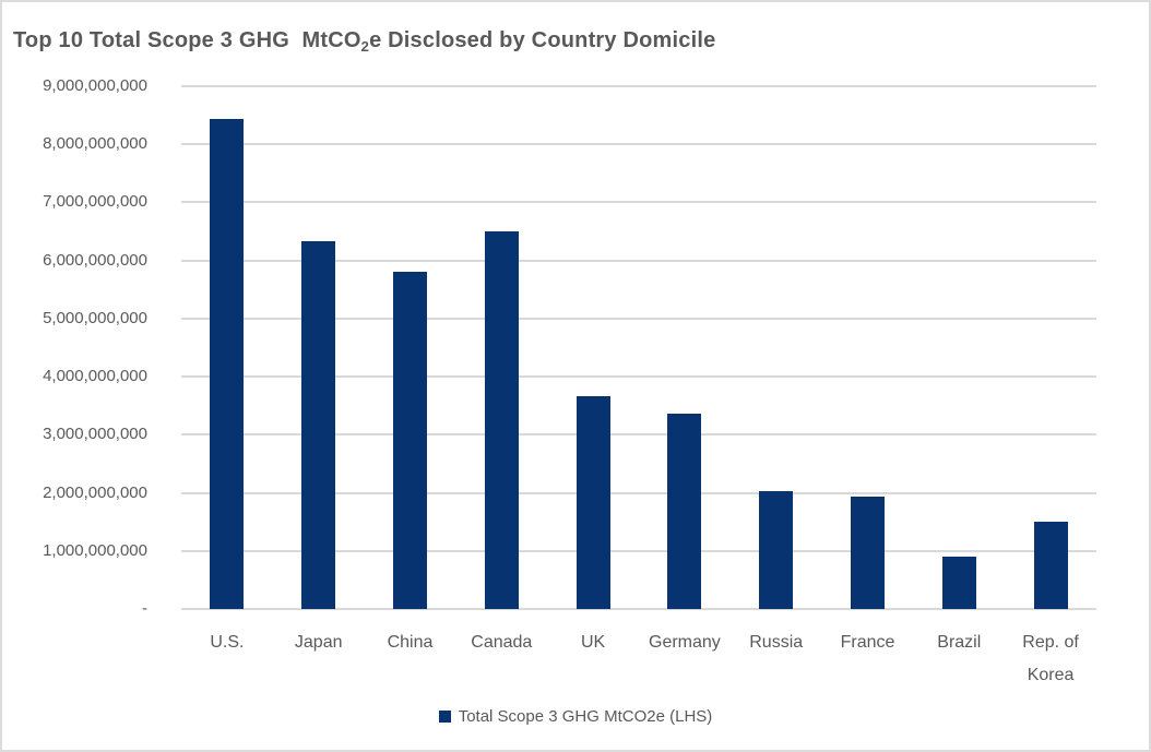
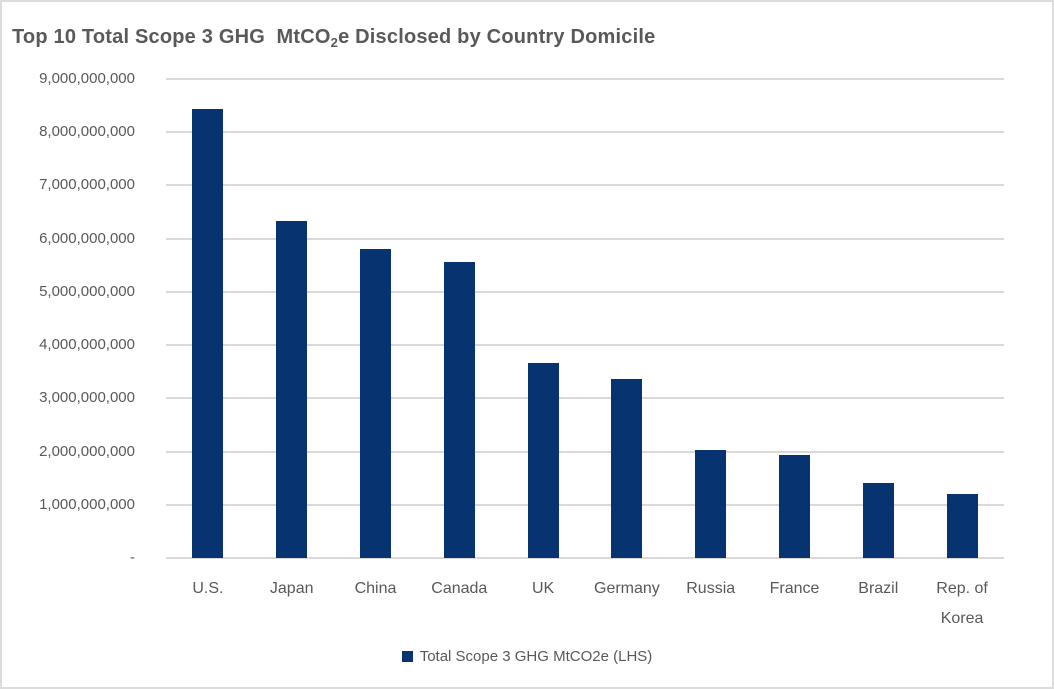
Canada: 6500000000 -> 5600000000
Brazil: 900000000 -> 1400000000
Rep. of Korea: 1500000000 -> 1200000000
